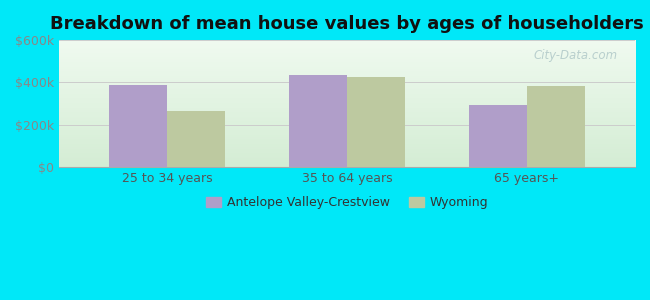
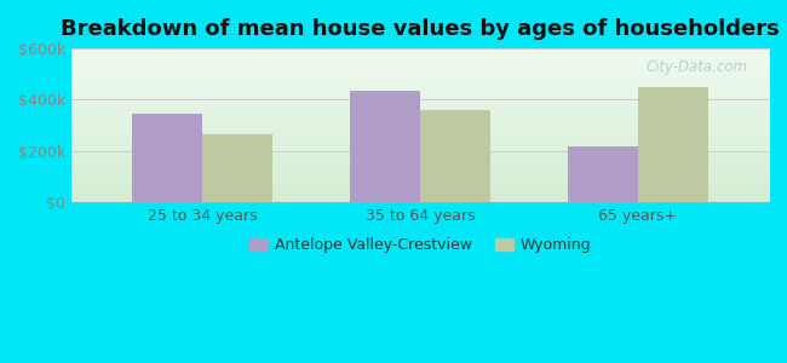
Antelope Valley-Crestview/25 to 34 years: $390k -> $345k
Wyoming/35 to 64 years: $425k -> $360k
Antelope Valley-Crestview/65 years+: $295k -> $220k
Wyoming/65 years+: $385k -> $450k
